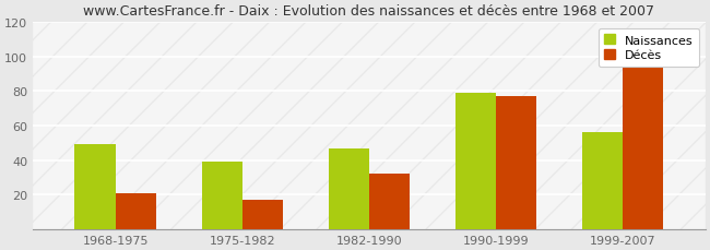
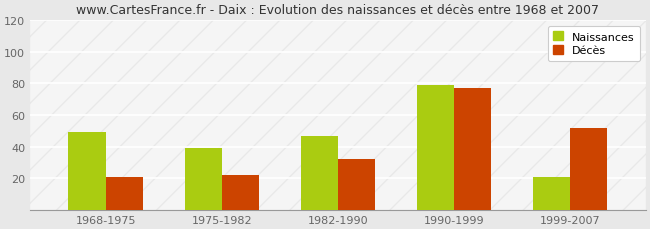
Décès/1975-1982: 17 -> 22
Naissances/1999-2007: 56 -> 21
Décès/1999-2007: 96 -> 52
